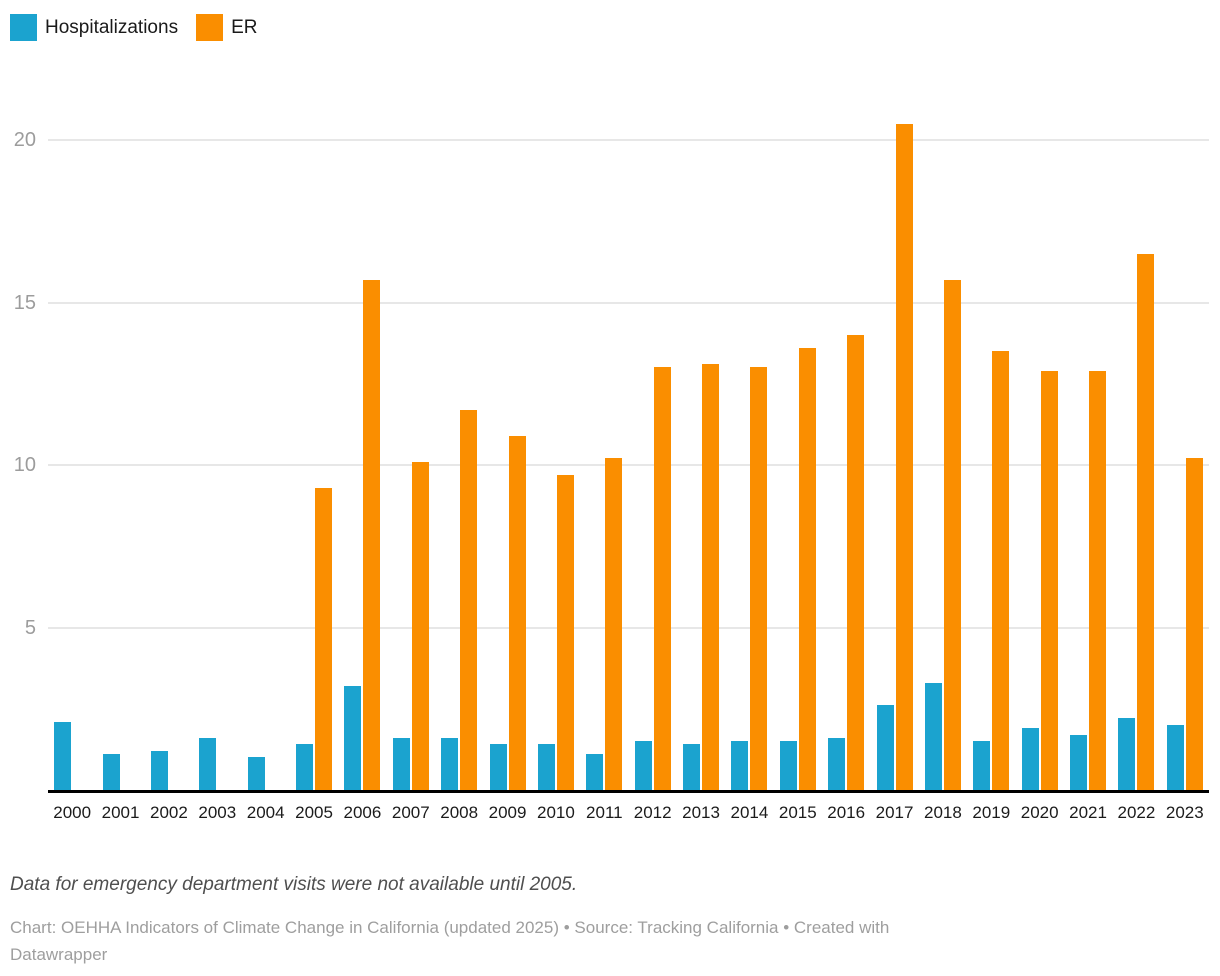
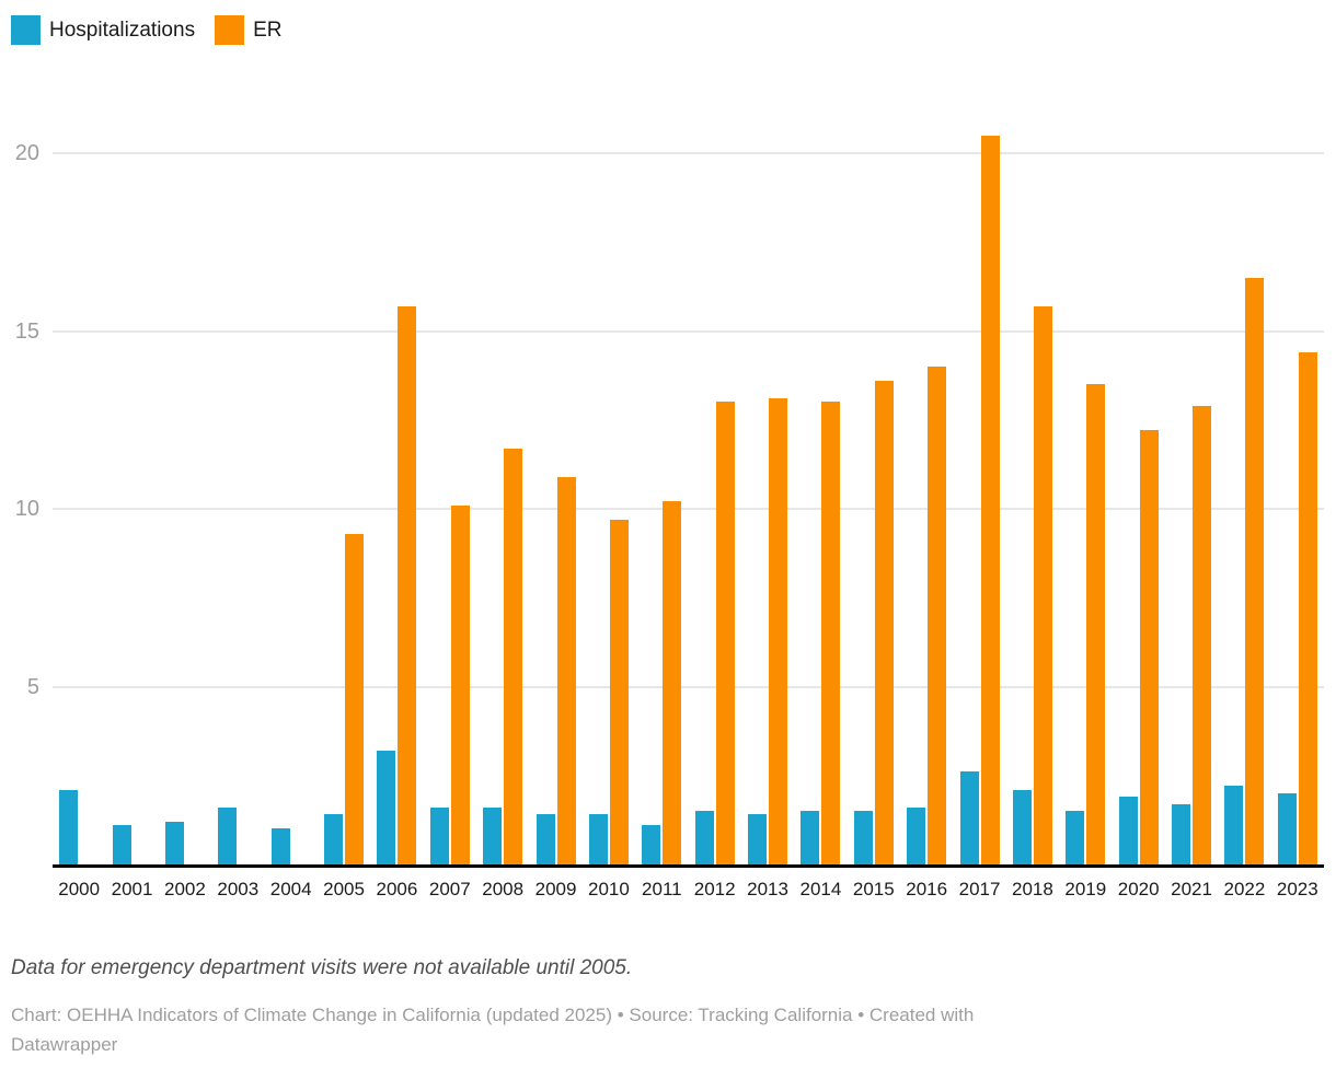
Hospitalizations/2018: 3.3 -> 2.1
ER/2020: 12.9 -> 12.2
ER/2023: 10.2 -> 14.4
